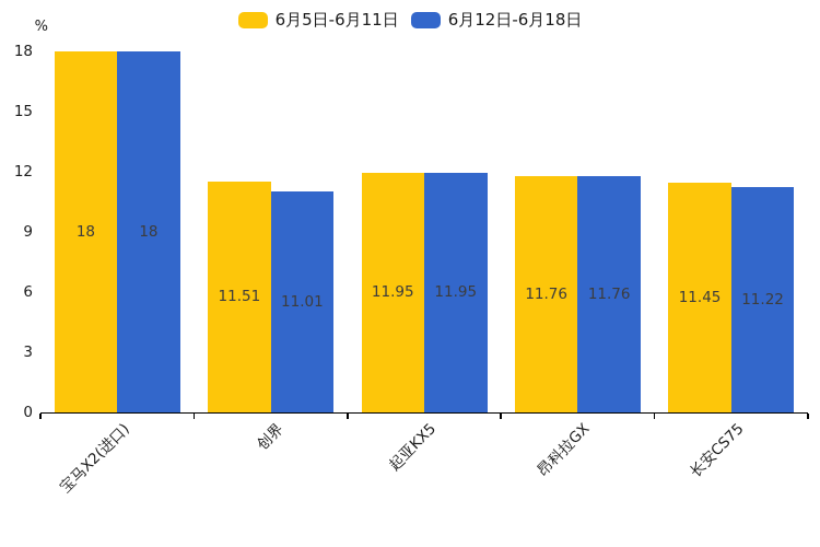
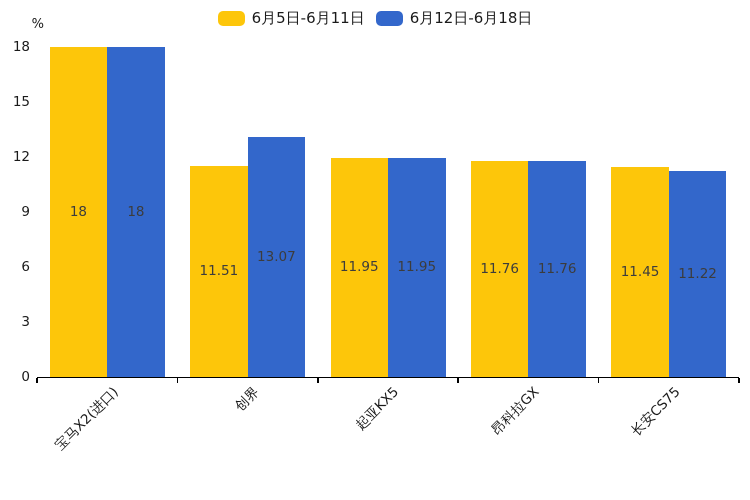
6月12日-6月18日/创界: 11.01 -> 13.07
